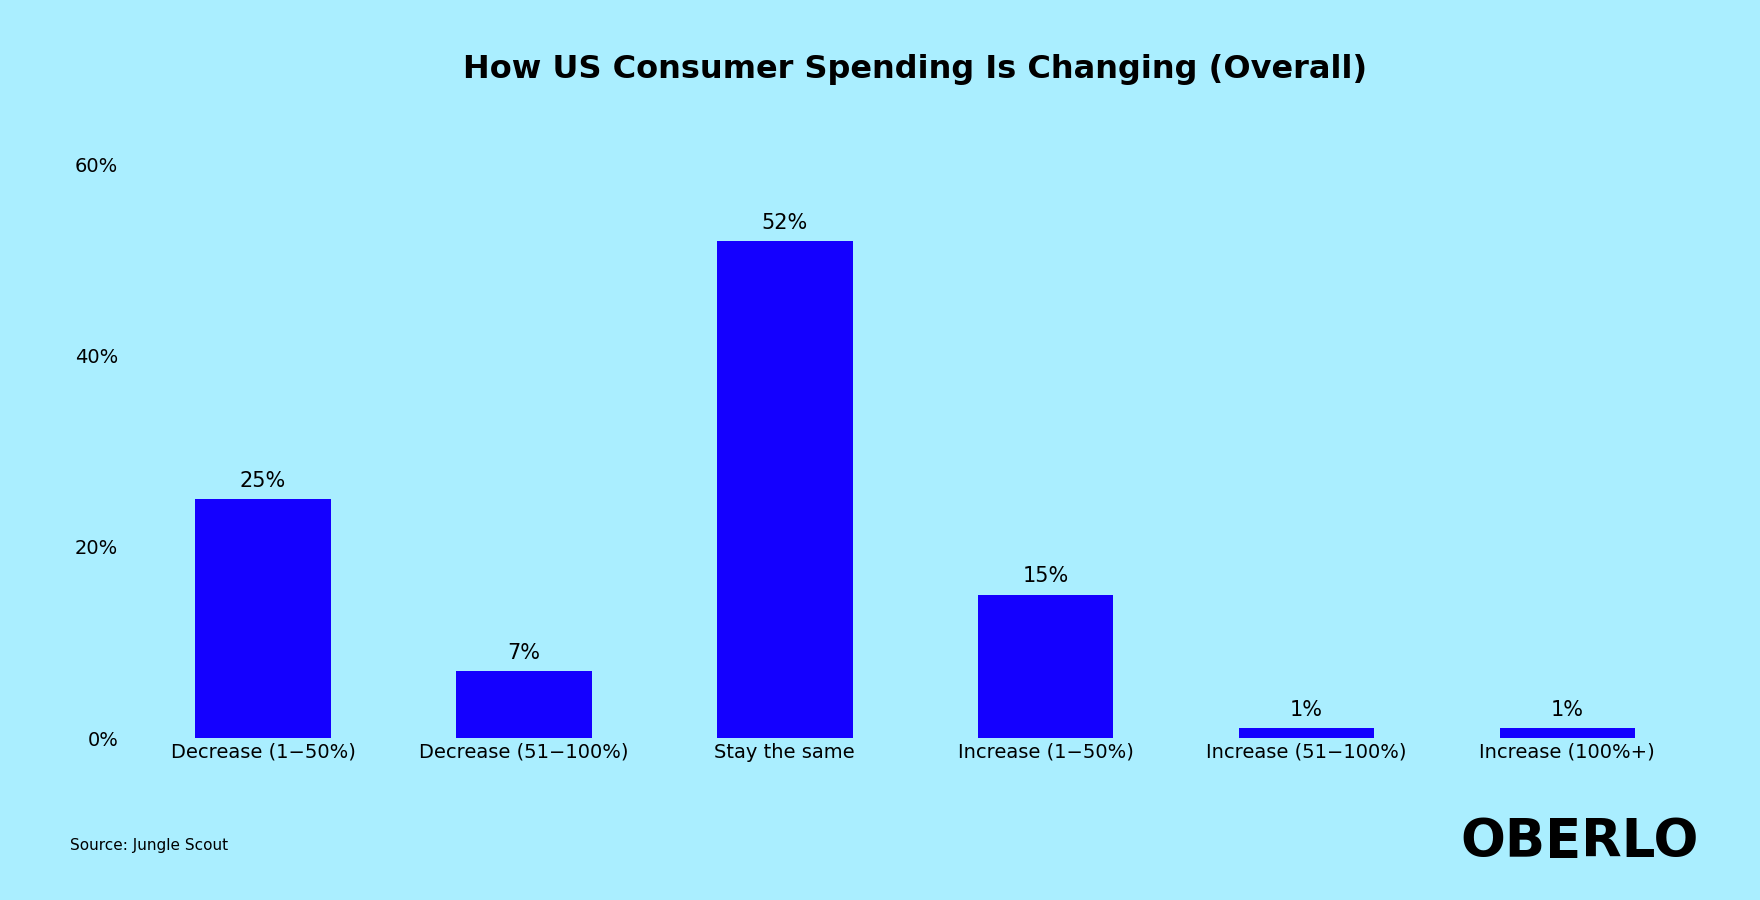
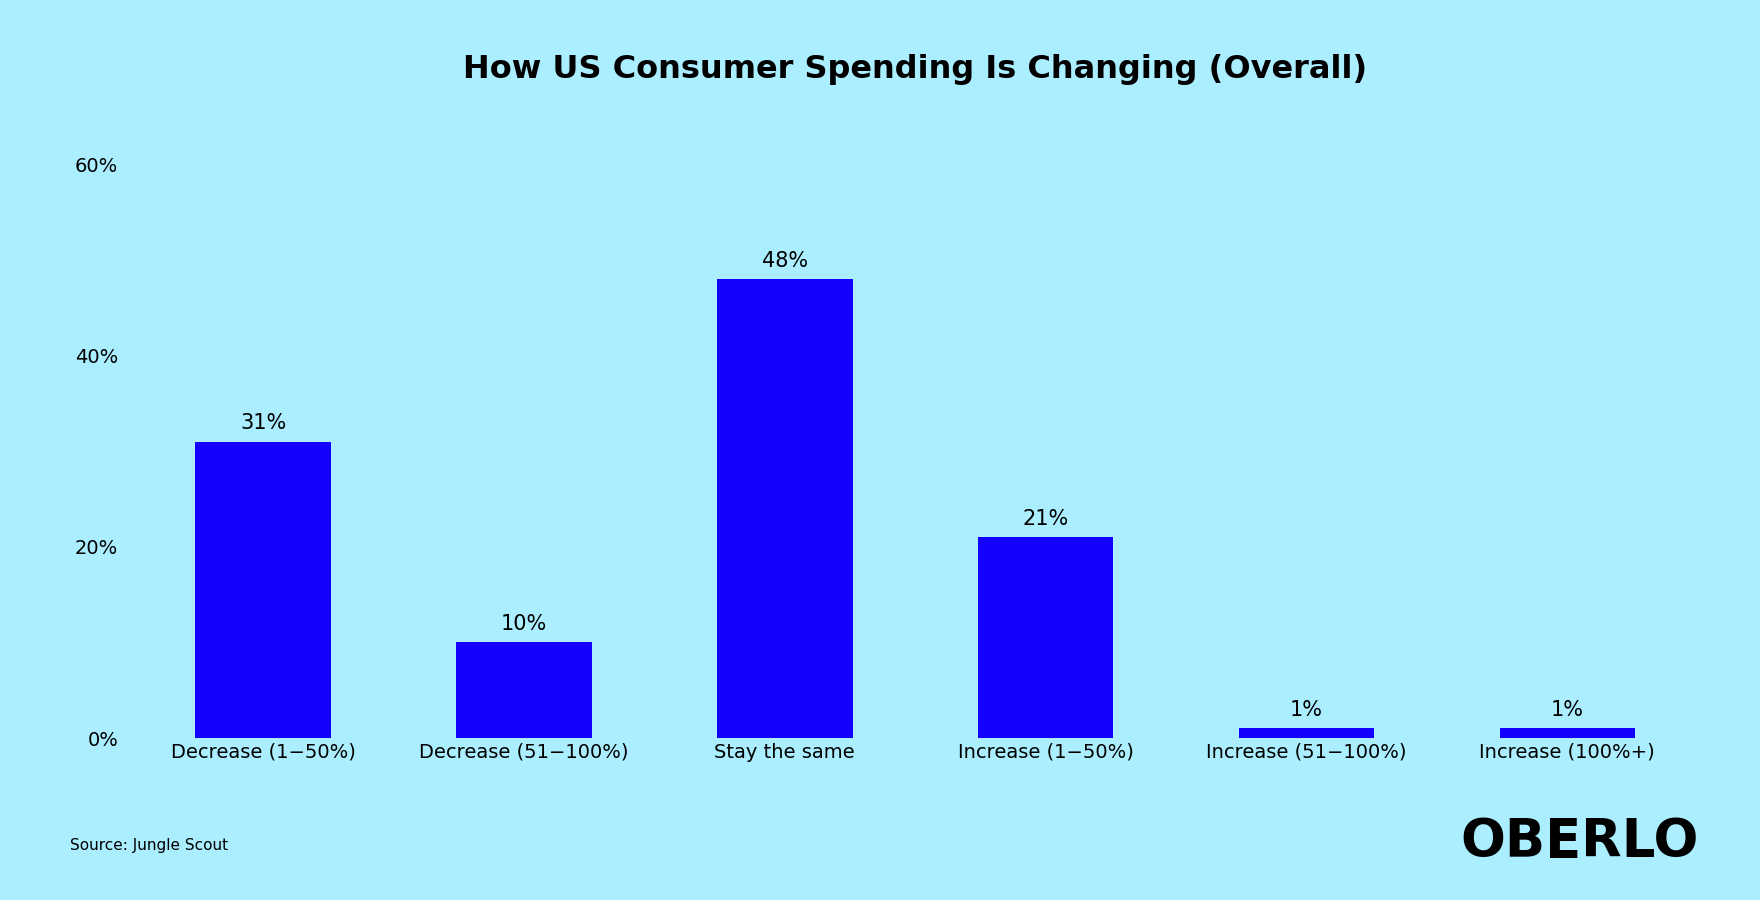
Decrease (1−50%): 25% -> 31%
Decrease (51−100%): 7% -> 10%
Stay the same: 52% -> 48%
Increase (1−50%): 15% -> 21%
